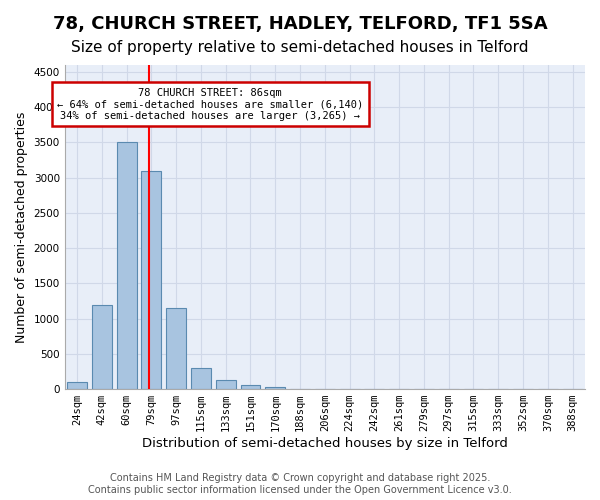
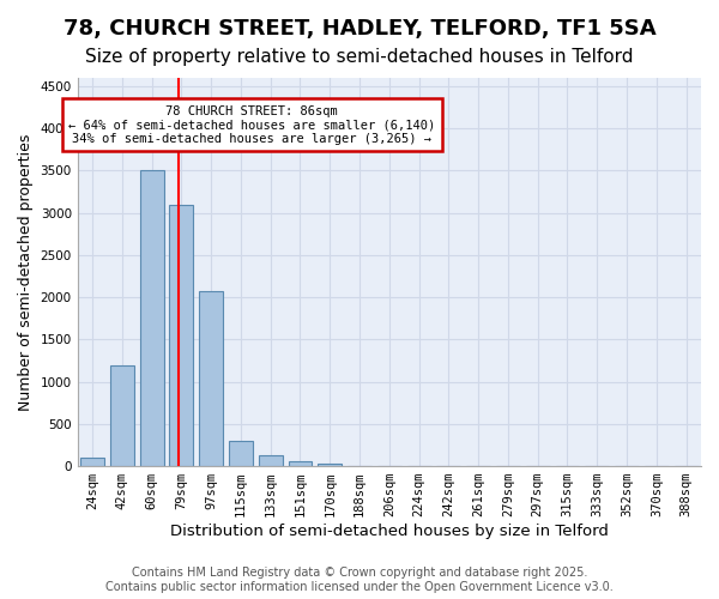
97sqm: 1150 -> 2080
